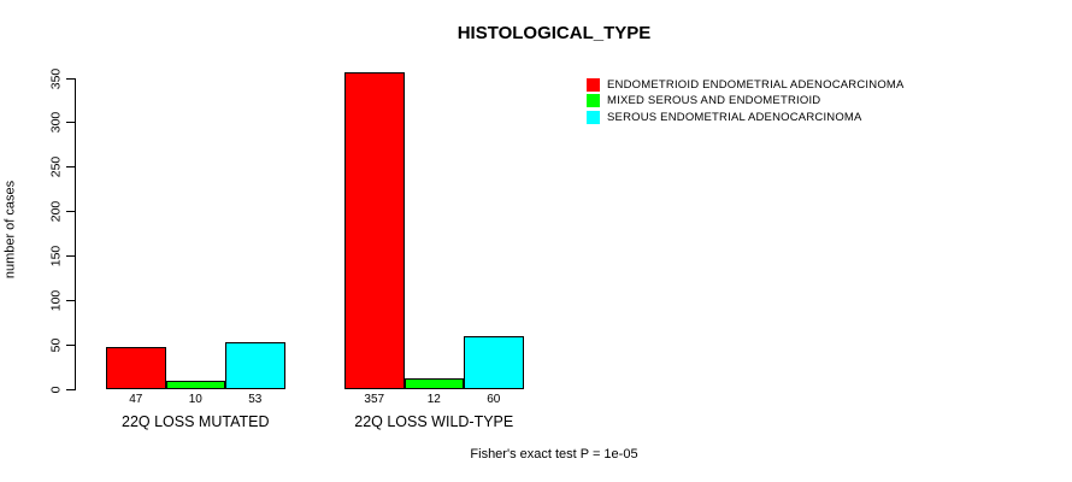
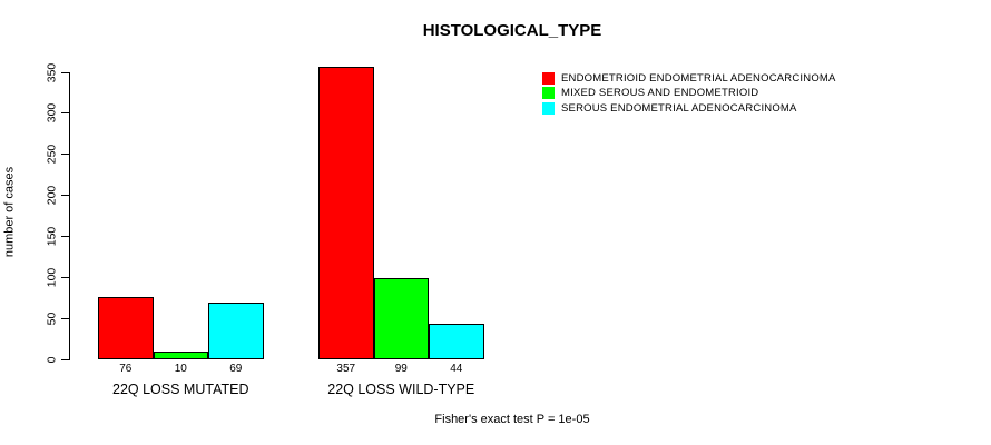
ENDOMETRIOID ENDOMETRIAL ADENOCARCINOMA/22Q LOSS MUTATED: 47 -> 76
SEROUS ENDOMETRIAL ADENOCARCINOMA/22Q LOSS MUTATED: 53 -> 69
MIXED SEROUS AND ENDOMETRIOID/22Q LOSS WILD-TYPE: 12 -> 99
SEROUS ENDOMETRIAL ADENOCARCINOMA/22Q LOSS WILD-TYPE: 60 -> 44
